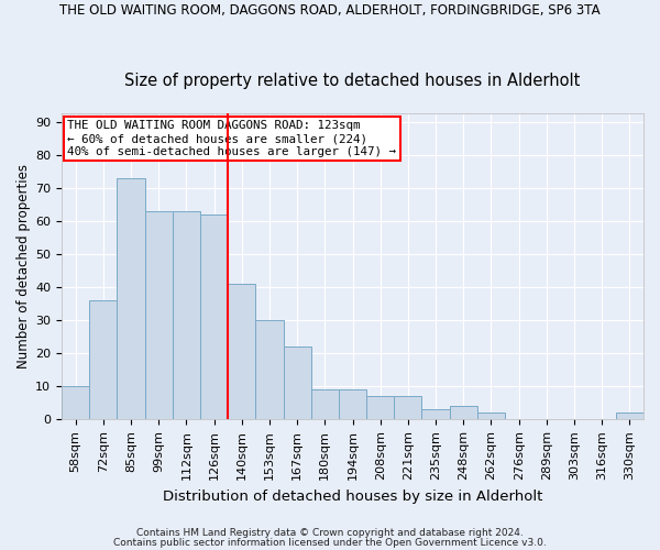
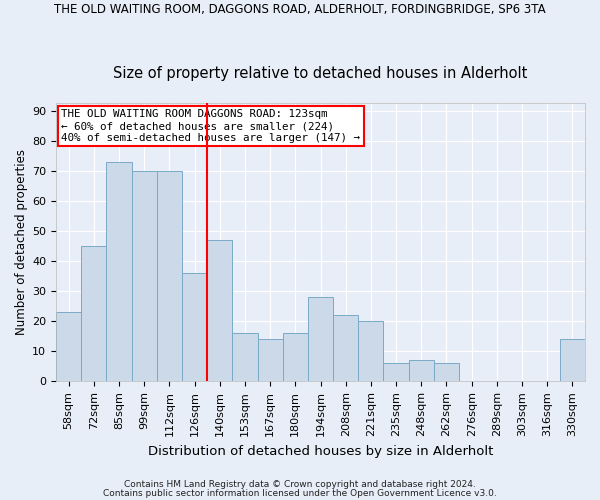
58sqm: 10 -> 23
72sqm: 36 -> 45
99sqm: 63 -> 70
112sqm: 63 -> 70
126sqm: 62 -> 36
140sqm: 41 -> 47
153sqm: 30 -> 16
167sqm: 22 -> 14
180sqm: 9 -> 16
194sqm: 9 -> 28
208sqm: 7 -> 22
221sqm: 7 -> 20
235sqm: 3 -> 6
248sqm: 4 -> 7
262sqm: 2 -> 6
330sqm: 2 -> 14
